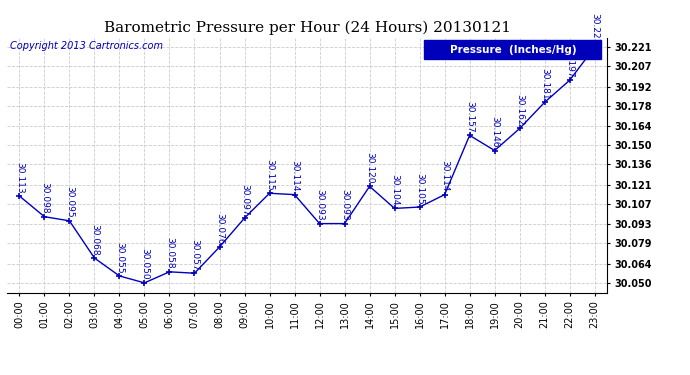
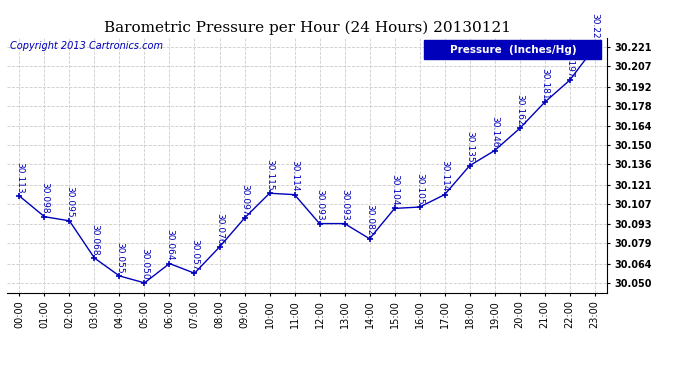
06:00: 30.058 -> 30.064
14:00: 30.120 -> 30.082
18:00: 30.157 -> 30.135
